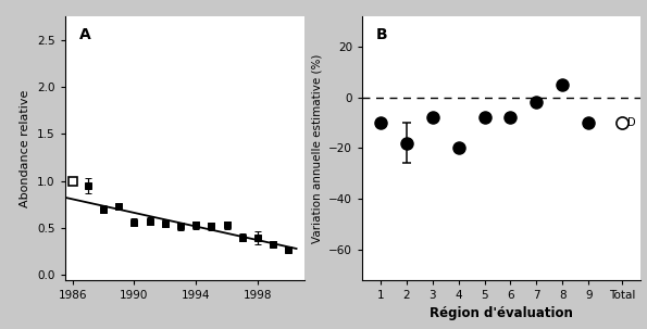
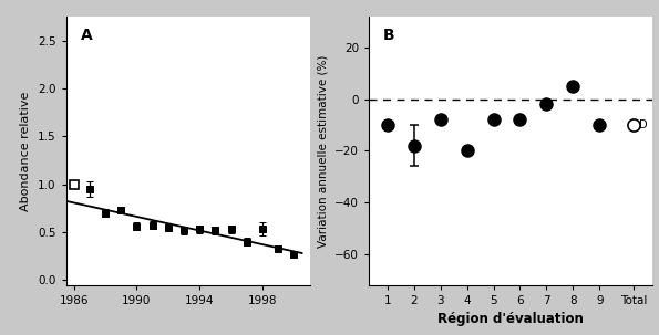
1998: 0.40 -> 0.53
